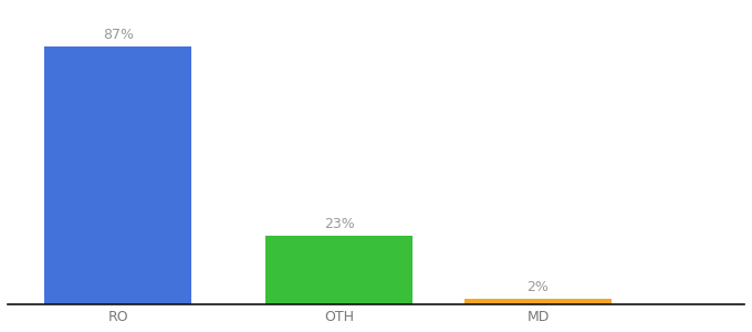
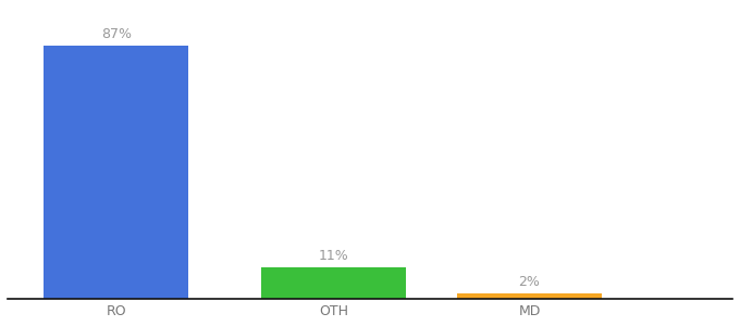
OTH: 23% -> 11%
